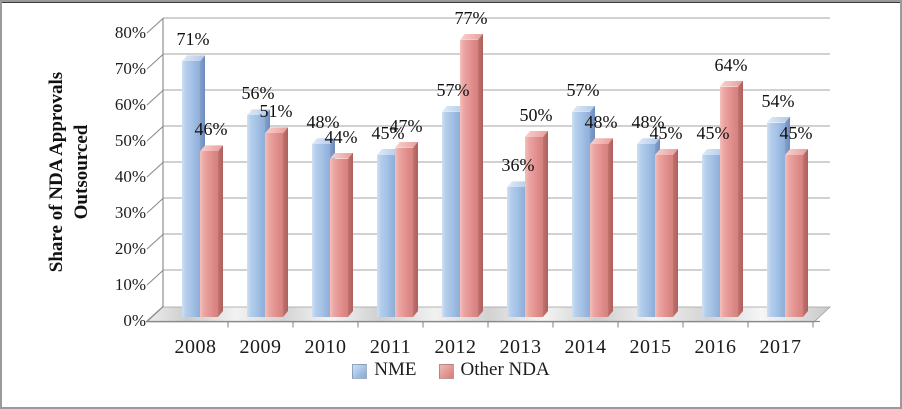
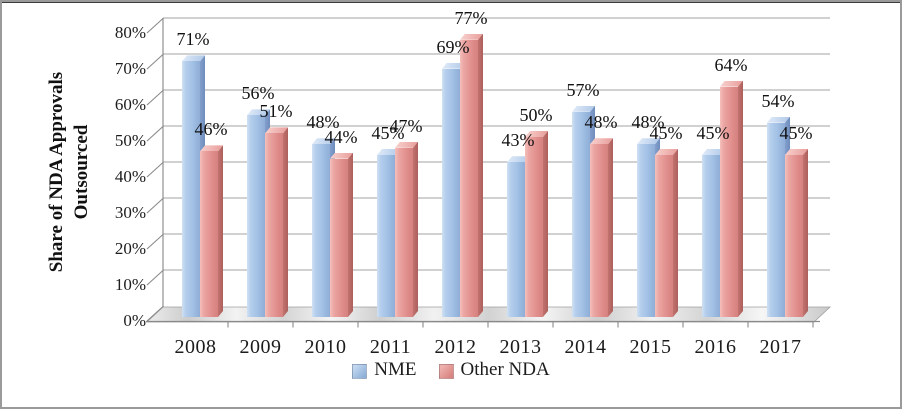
NME/2012: 57% -> 69%
NME/2013: 36% -> 43%
